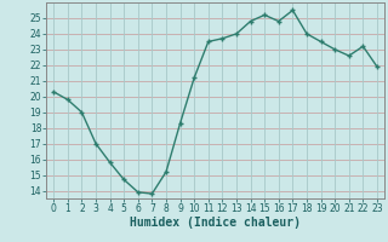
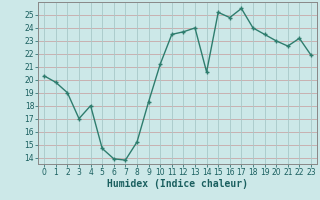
4: 15.8 -> 18.0
14: 24.8 -> 20.6
